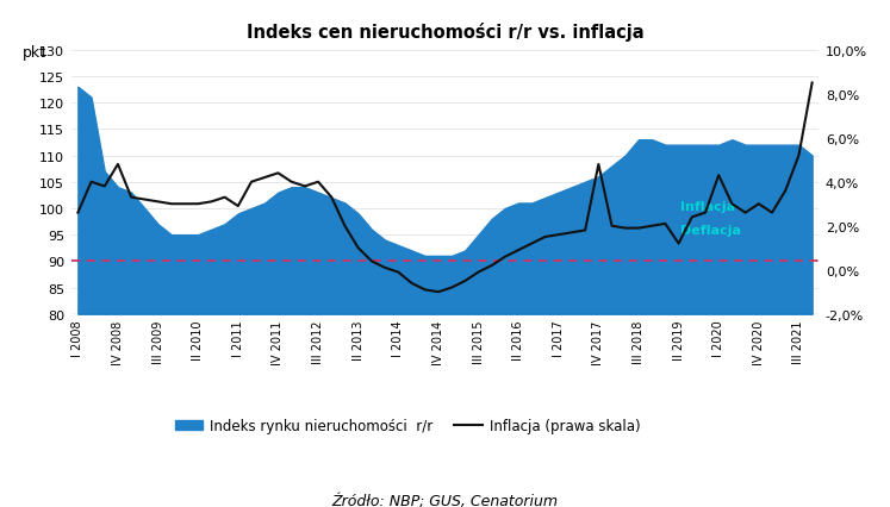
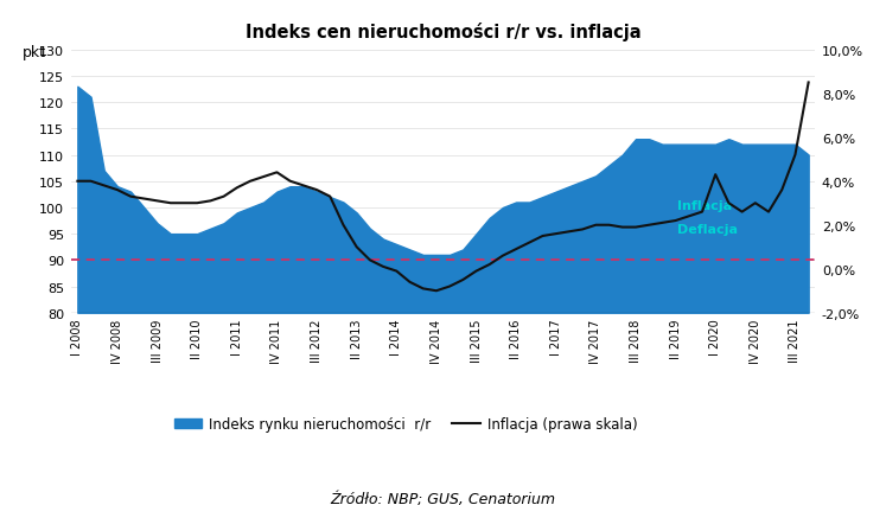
Inflacja (prawa skala)/I 2008: 2,6% -> 4,0%
Inflacja (prawa skala)/IV 2008: 4,8% -> 3,6%
Inflacja (prawa skala)/I 2011: 2,9% -> 3,7%
Inflacja (prawa skala)/III 2012: 4,0% -> 3,6%
Inflacja (prawa skala)/IV 2017: 4,8% -> 2,0%
Inflacja (prawa skala)/II 2019: 1,2% -> 2,2%
